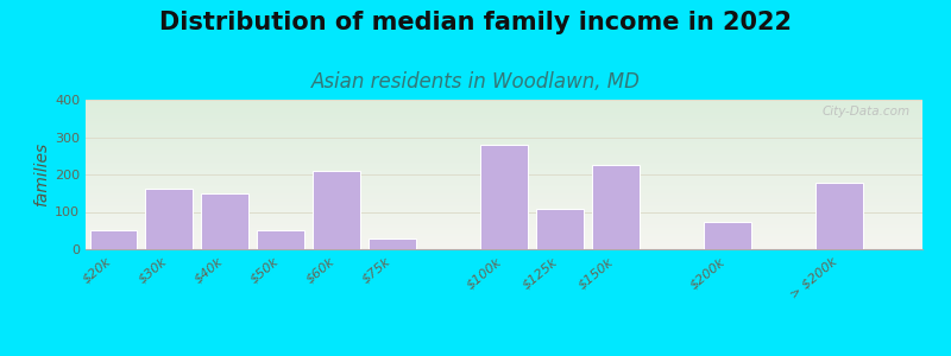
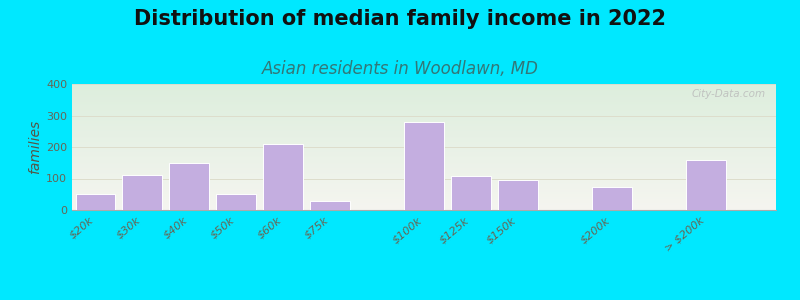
$30k: 162 -> 110
$150k: 225 -> 95
> $200k: 178 -> 160
